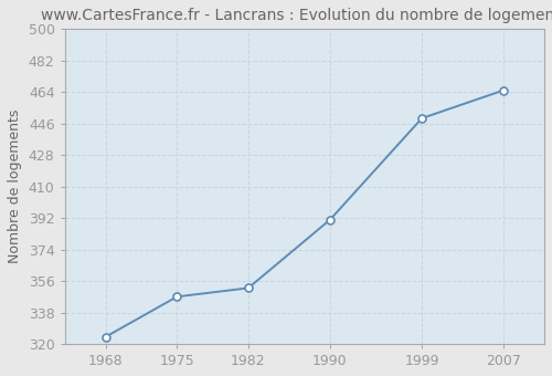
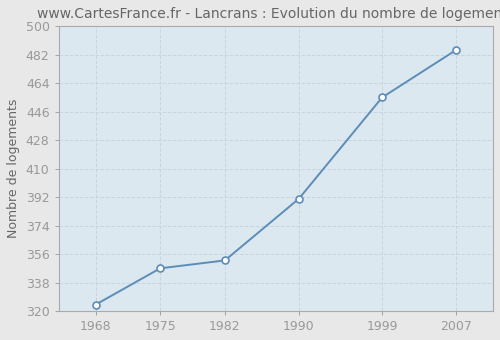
1999: 449 -> 455
2007: 465 -> 485
